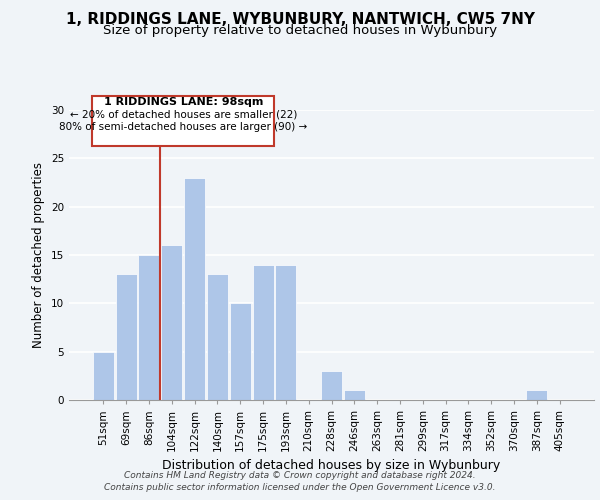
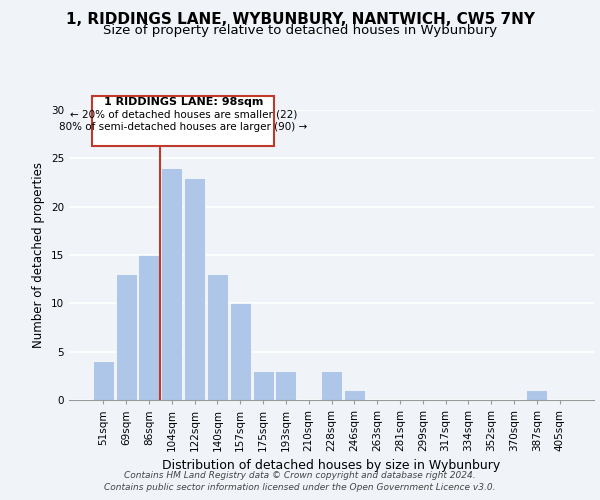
51sqm: 5 -> 4
104sqm: 16 -> 24
175sqm: 14 -> 3
193sqm: 14 -> 3
